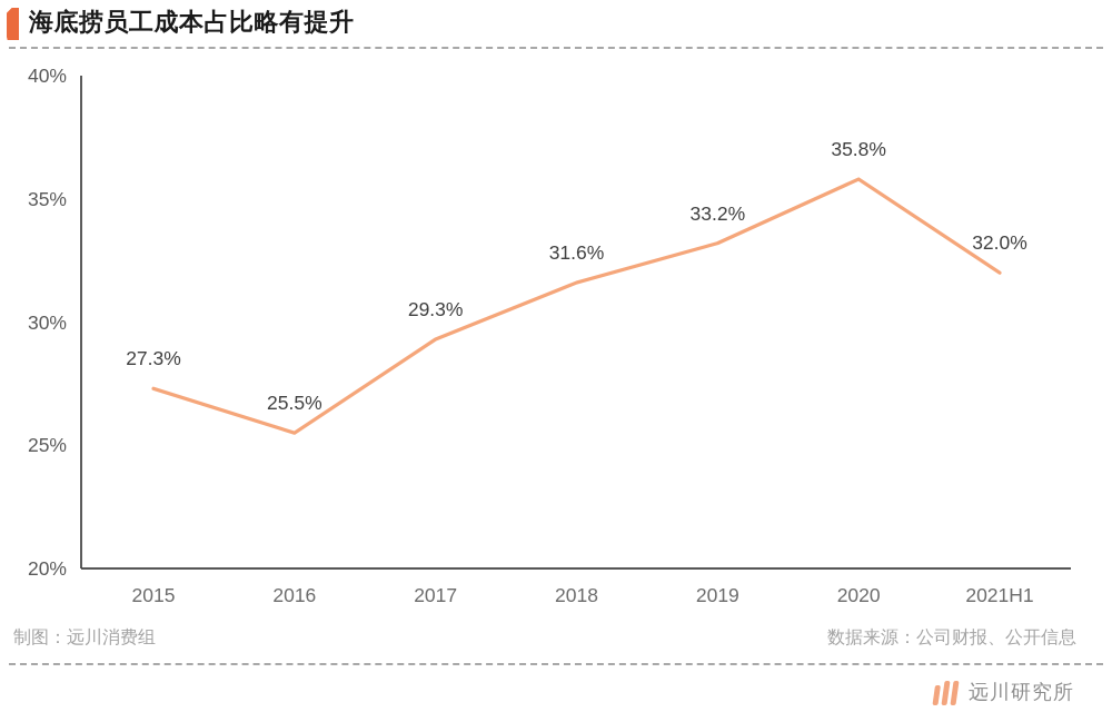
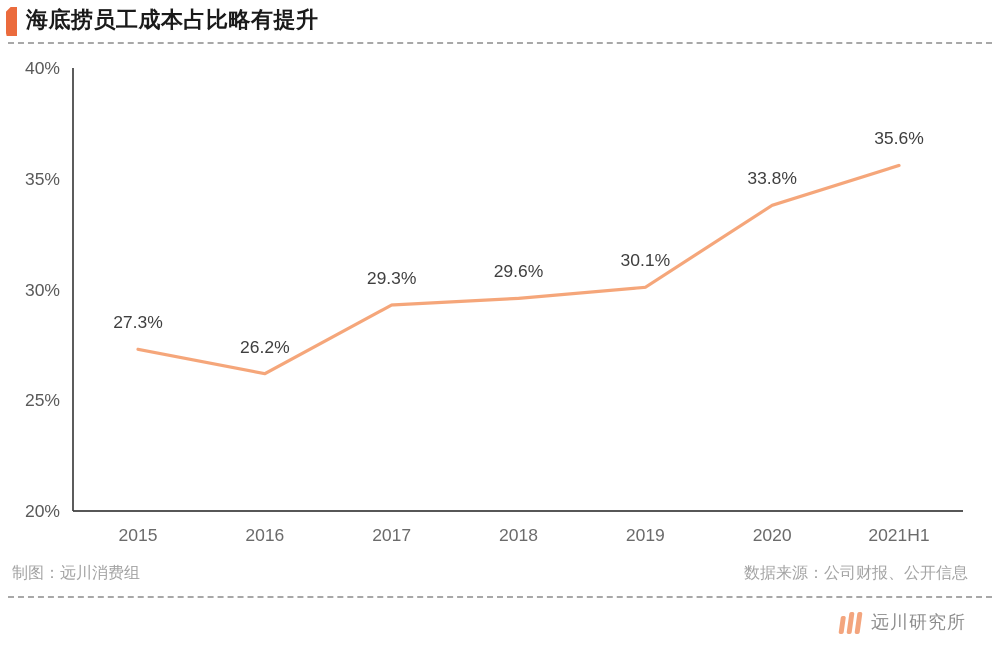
2016: 25.5% -> 26.2%
2018: 31.6% -> 29.6%
2019: 33.2% -> 30.1%
2020: 35.8% -> 33.8%
2021H1: 32.0% -> 35.6%
